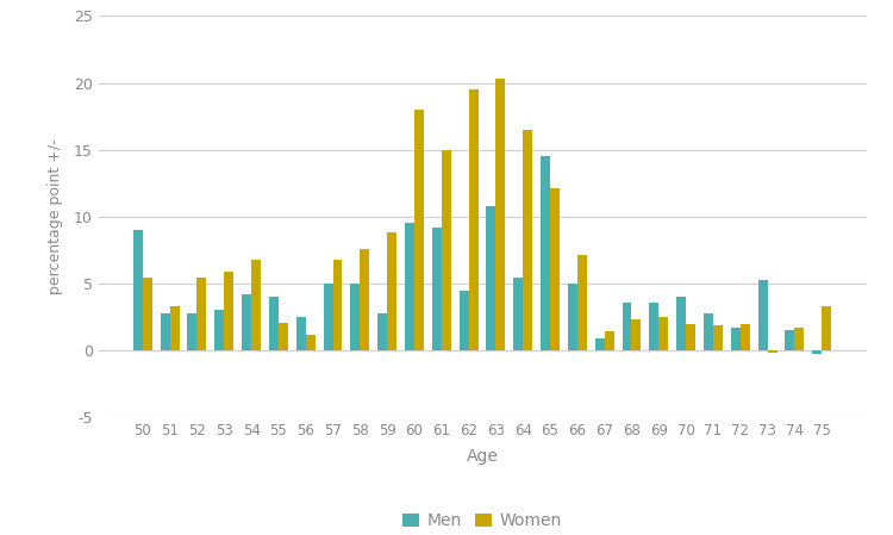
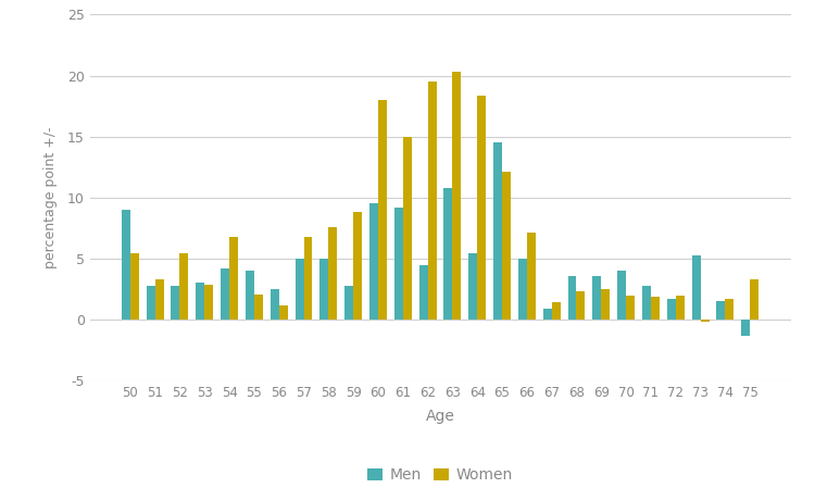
Women/53: 5.9 -> 2.9
Women/64: 16.5 -> 18.4
Men/75: -0.3 -> -1.3
